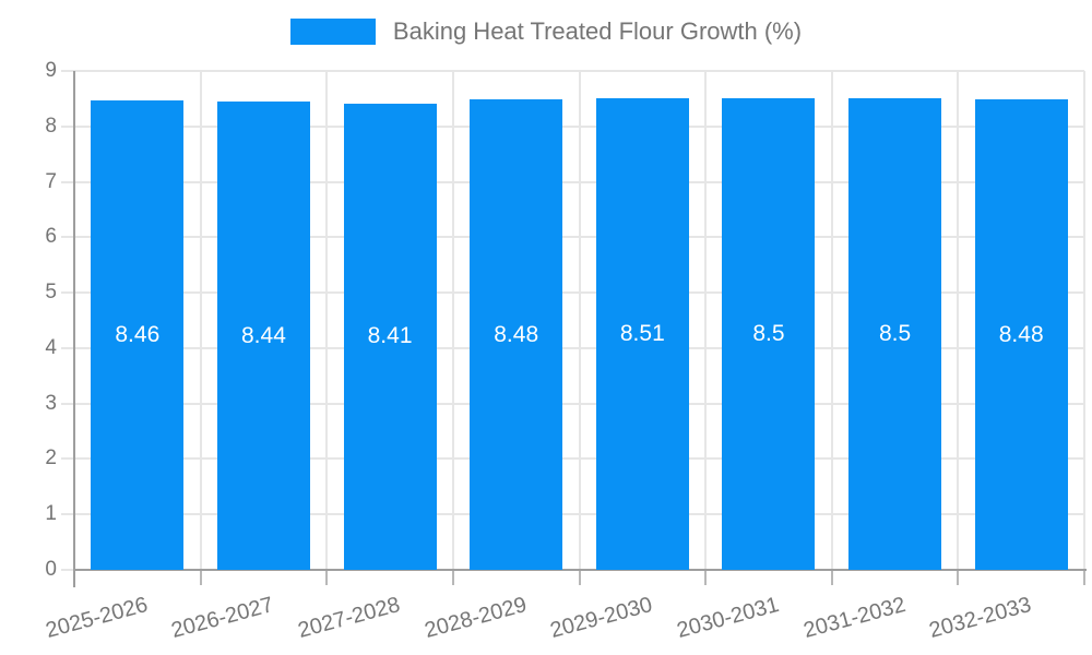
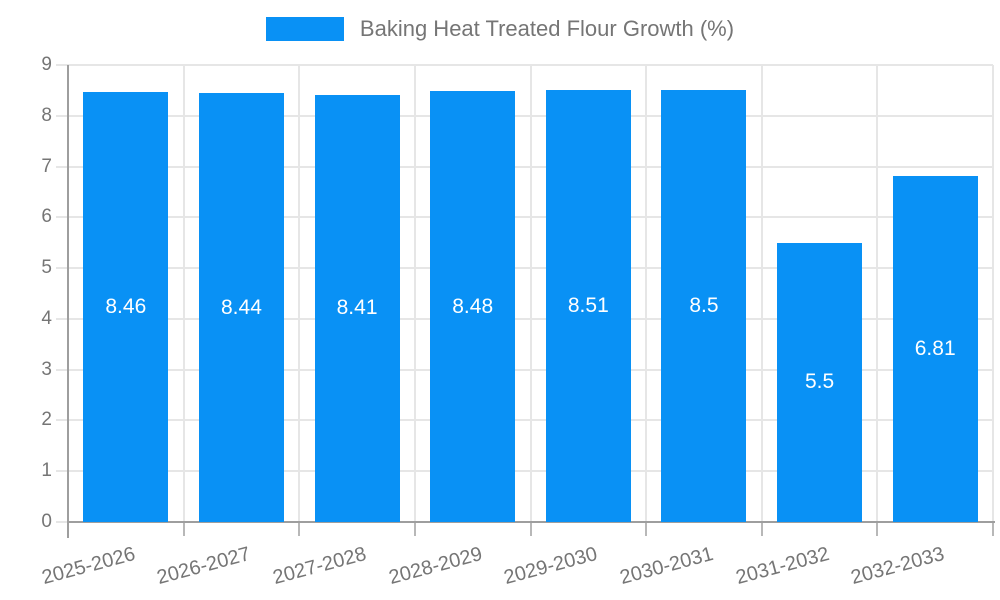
2031-2032: 8.5 -> 5.5
2032-2033: 8.48 -> 6.81
